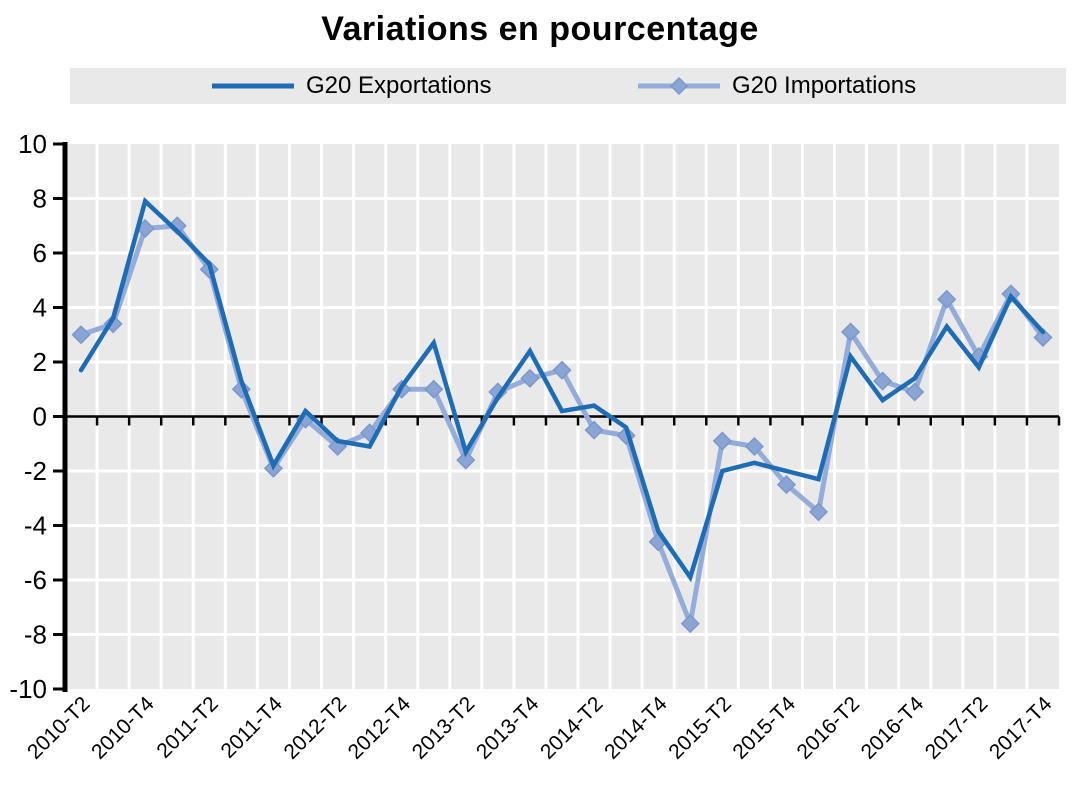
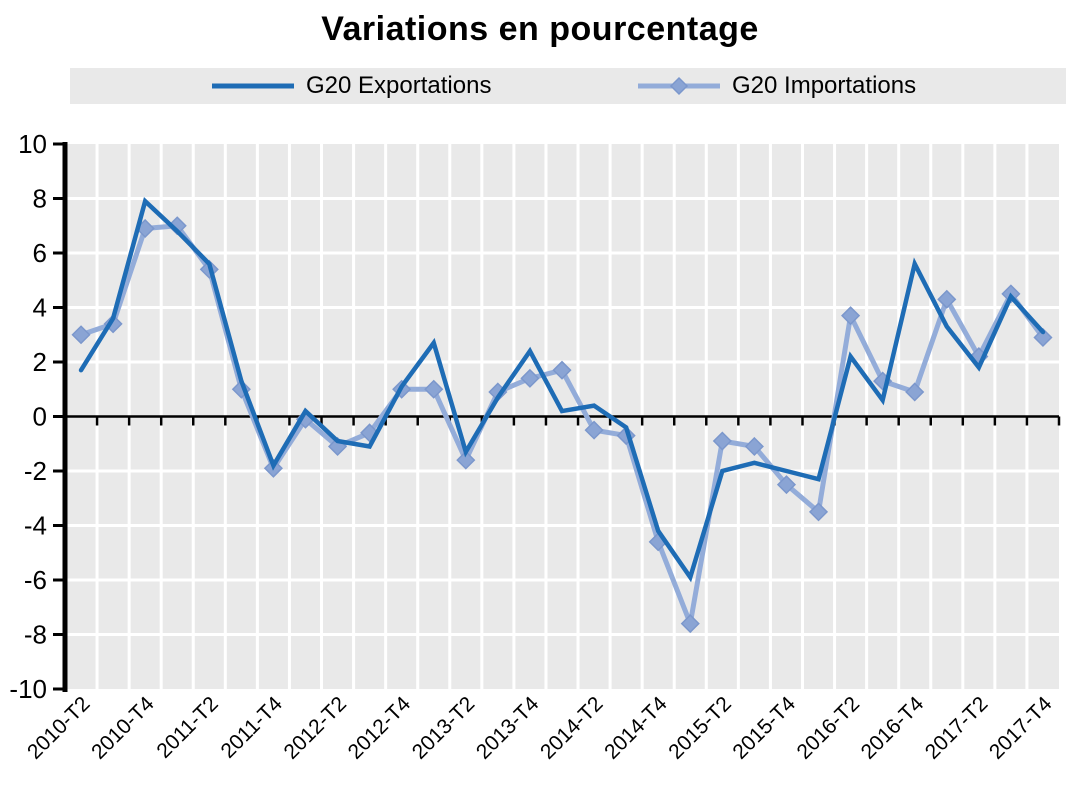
G20 Importations/2016-T2: 3.1 -> 3.7
G20 Exportations/2016-T4: 1.4 -> 5.6
